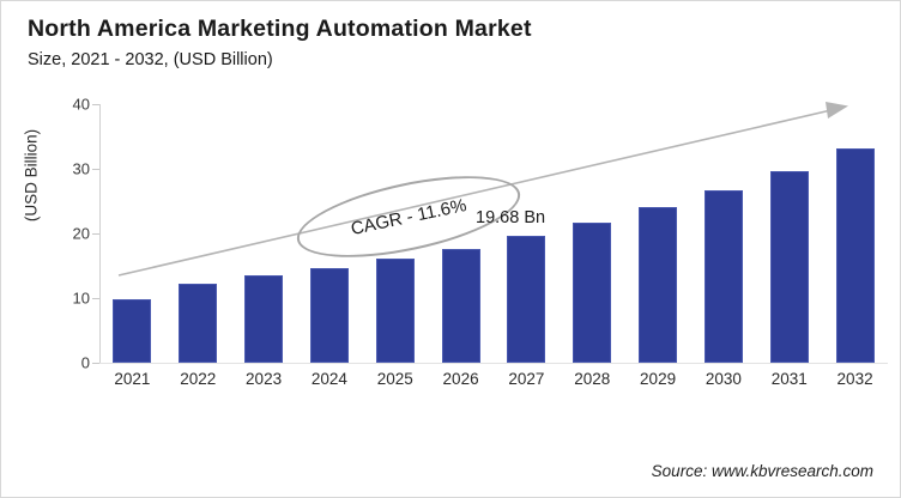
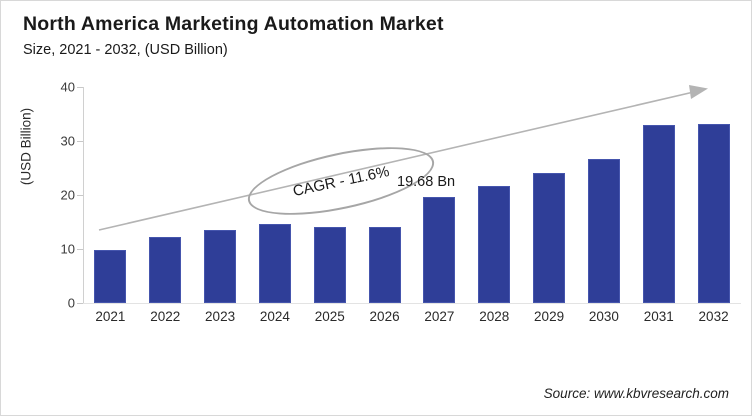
2025: 16 -> 14
2026: 18 -> 14
2031: 30 -> 33
